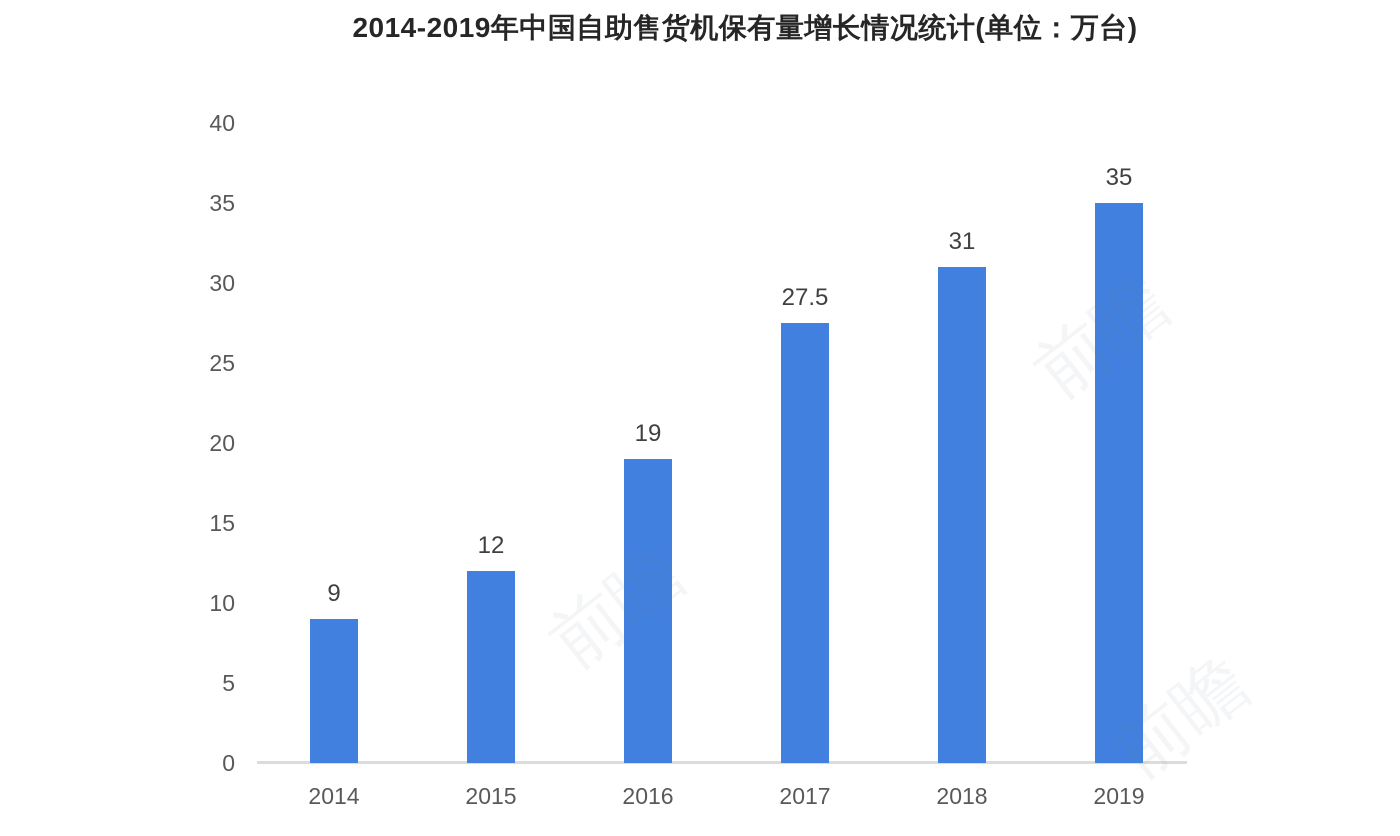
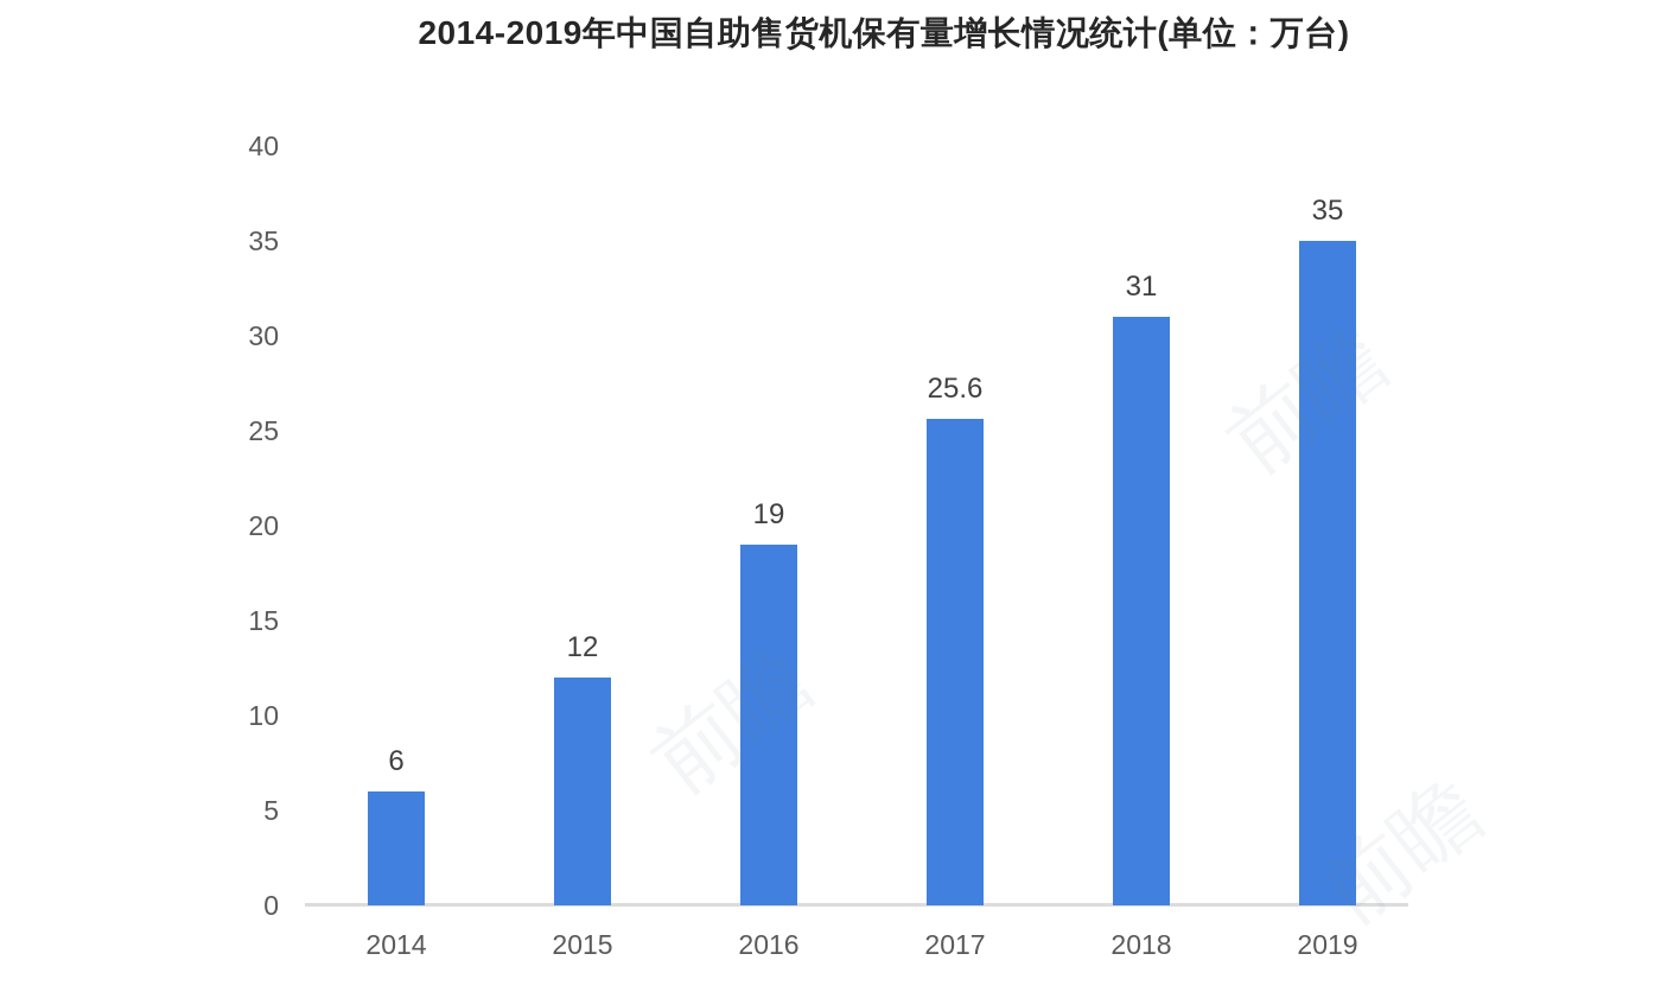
2014: 9 -> 6
2017: 27.5 -> 25.6
